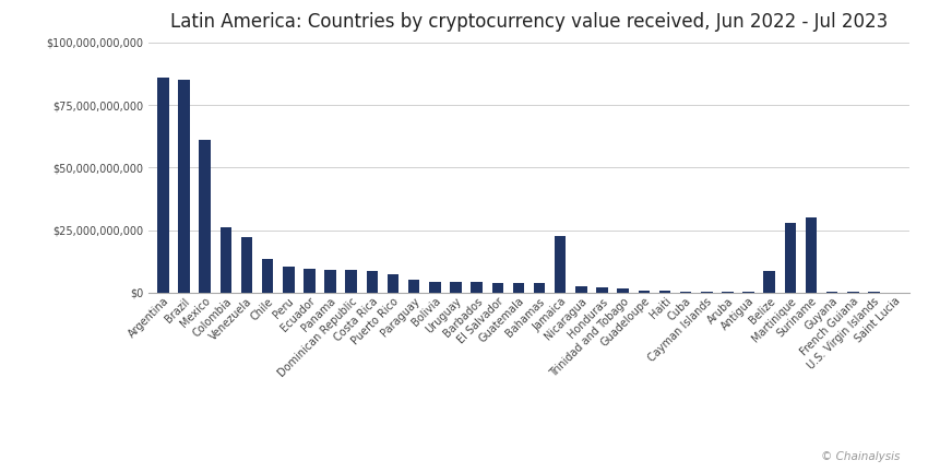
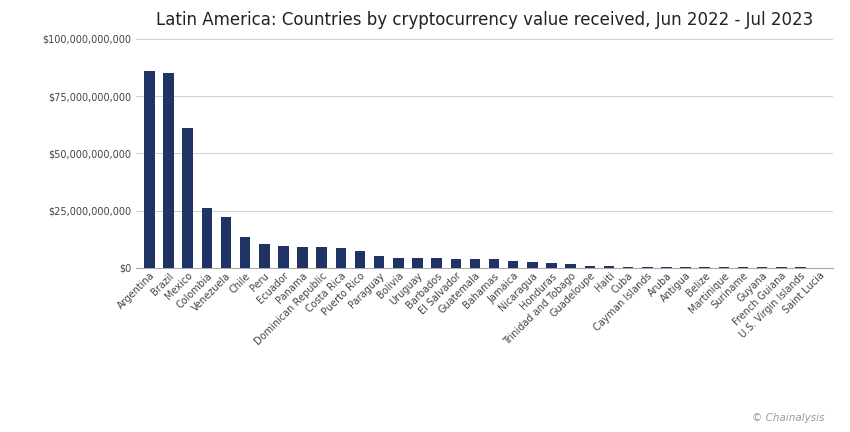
Jamaica: $22,500,000,000 -> $3,000,000,000
Belize: $8,500,000,000 -> $300,000,000
Martinique: $28,000,000,000 -> $200,000,000
Suriname: $30,000,000,000 -> $200,000,000
